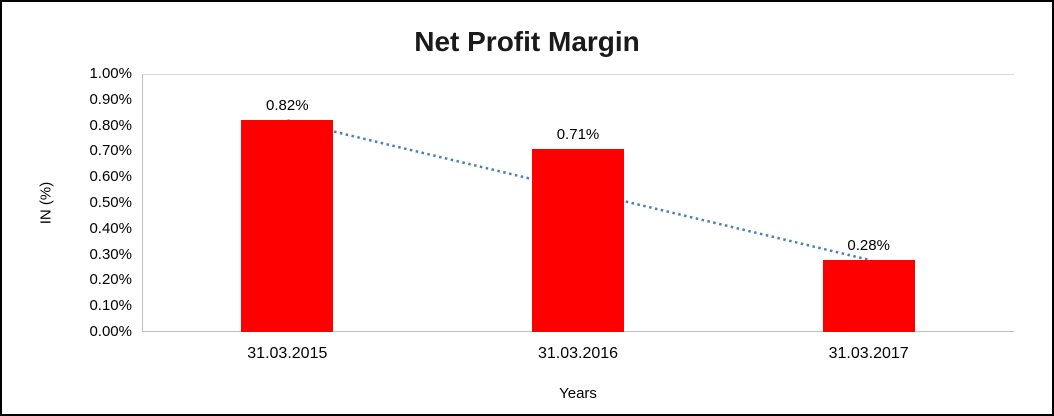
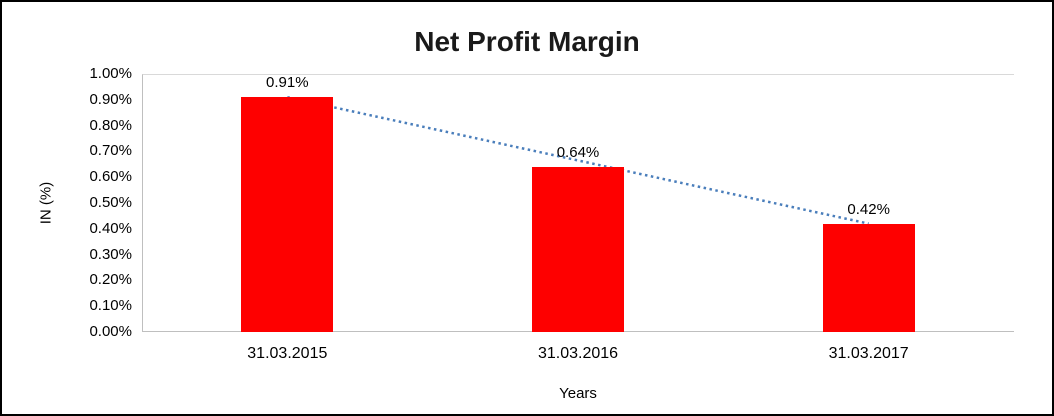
31.03.2015: 0.82% -> 0.91%
31.03.2016: 0.71% -> 0.64%
31.03.2017: 0.28% -> 0.42%
